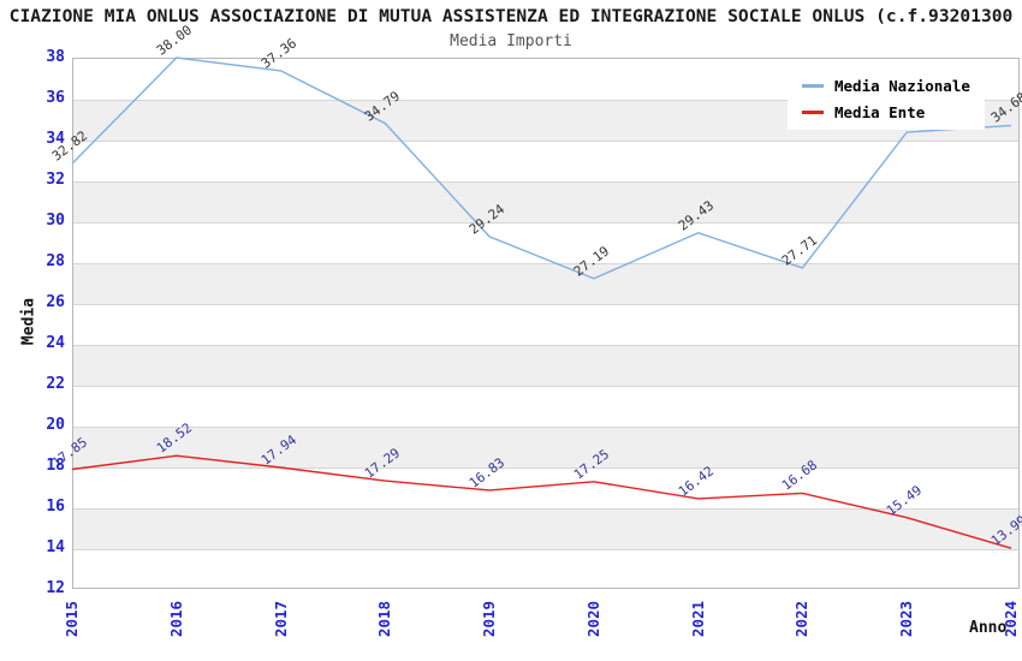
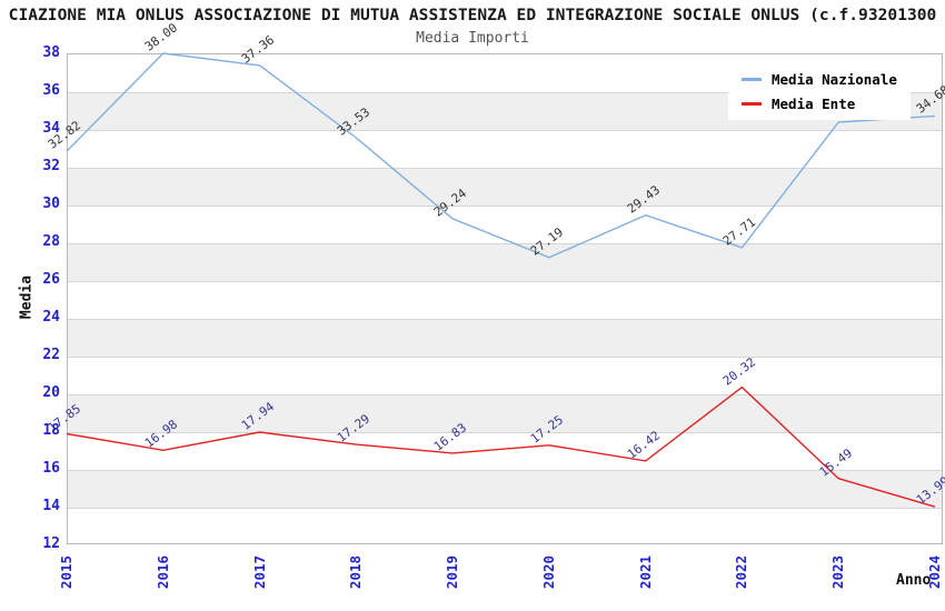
Media Ente/2016: 18.52 -> 16.98
Media Nazionale/2018: 34.79 -> 33.53
Media Ente/2022: 16.68 -> 20.32
